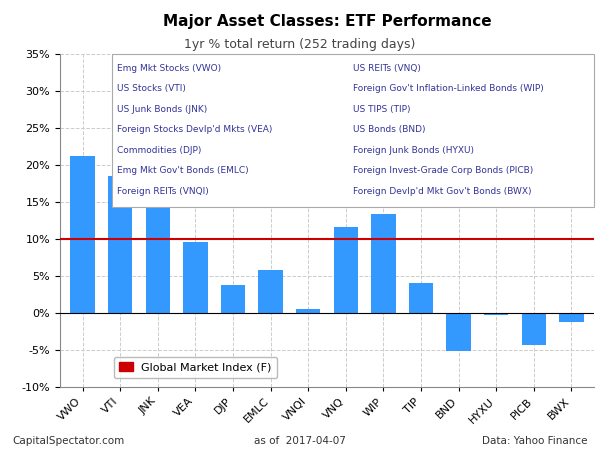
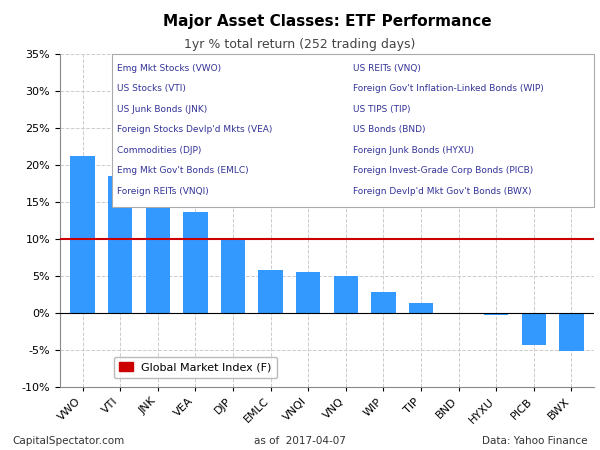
VEA: 9.6% -> 13.7%
DJP: 3.8% -> 9.9%
VNQI: 0.6% -> 5.6%
VNQ: 11.6% -> 5.0%
WIP: 13.4% -> 2.8%
TIP: 4.0% -> 1.3%
BND: -5.2% -> -0.1%
BWX: -1.2% -> -5.2%
